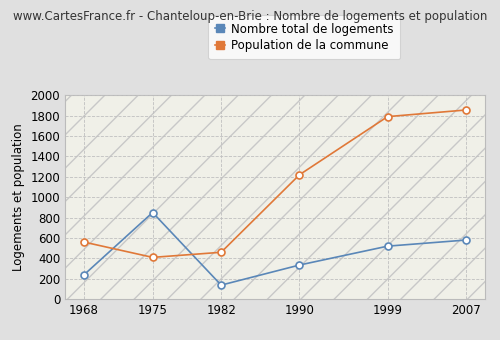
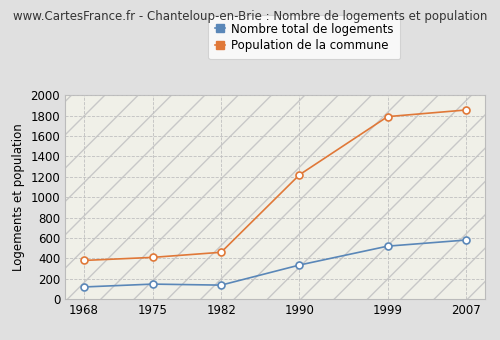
Nombre total de logements/1968: 240 -> 120
Population de la commune/1968: 560 -> 380
Nombre total de logements/1975: 850 -> 150
